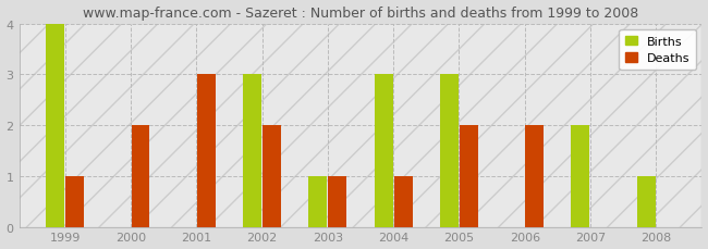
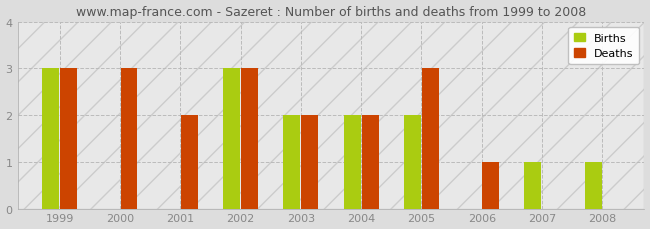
Births/1999: 4 -> 3
Deaths/1999: 1 -> 3
Deaths/2000: 2 -> 3
Deaths/2001: 3 -> 2
Deaths/2002: 2 -> 3
Births/2003: 1 -> 2
Deaths/2003: 1 -> 2
Births/2004: 3 -> 2
Deaths/2004: 1 -> 2
Births/2005: 3 -> 2
Deaths/2005: 2 -> 3
Deaths/2006: 2 -> 1
Births/2007: 2 -> 1
